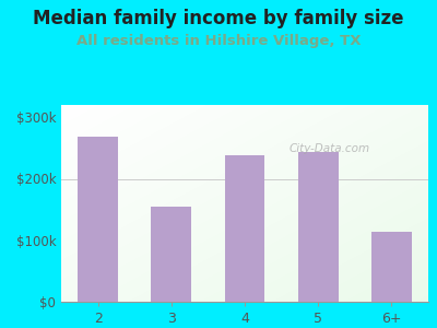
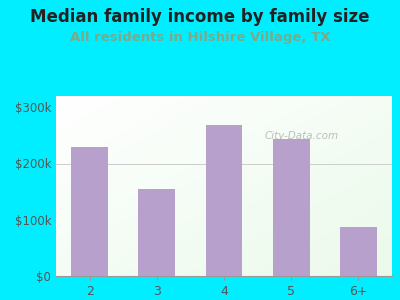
2: $268k -> $230k
4: $238k -> $268k
6+: $114k -> $88k
